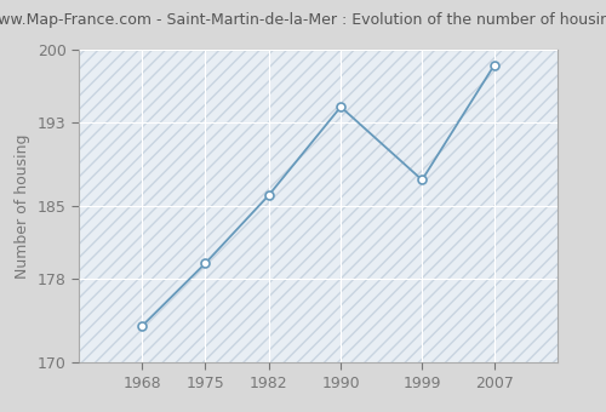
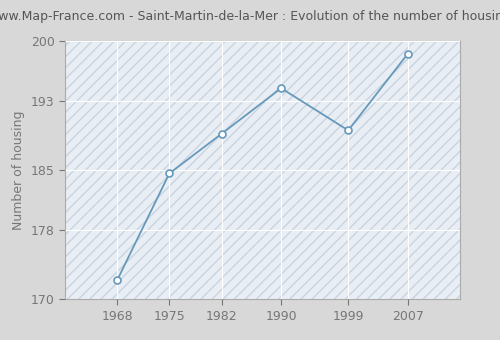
1968: 173.5 -> 172.2
1975: 179.5 -> 184.6
1982: 186.0 -> 189.2
1999: 187.5 -> 189.6
